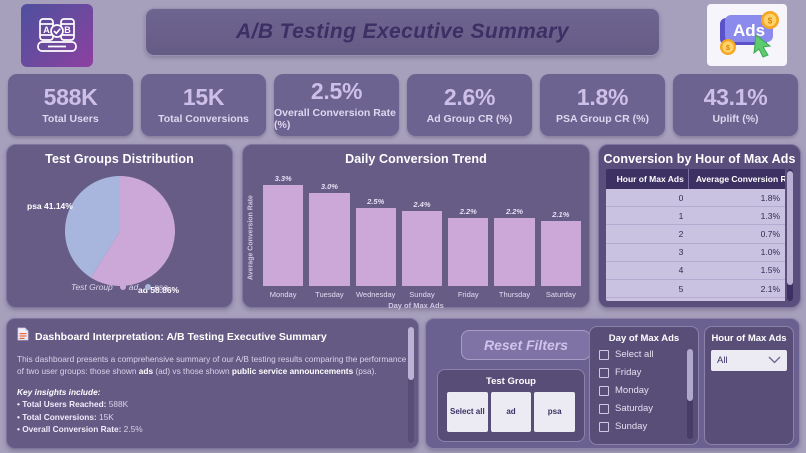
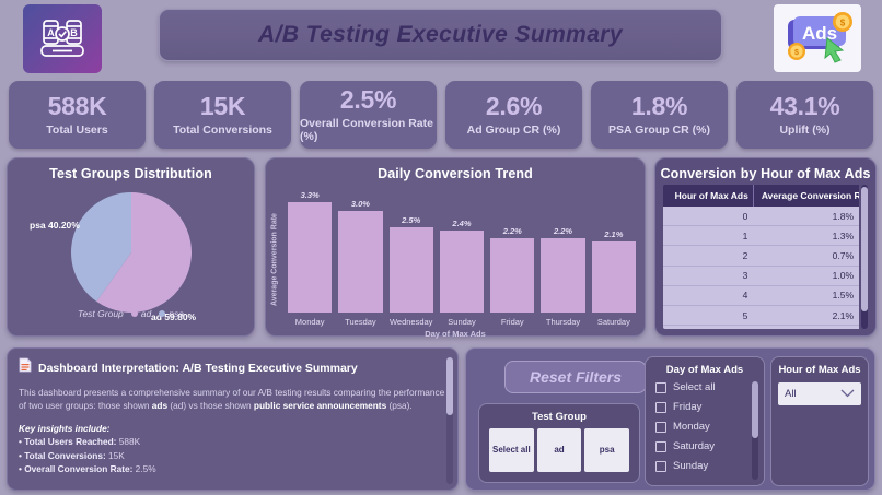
Test Groups Distribution/ad: 58.86% -> 59.80%
Test Groups Distribution/psa: 41.14% -> 40.20%
